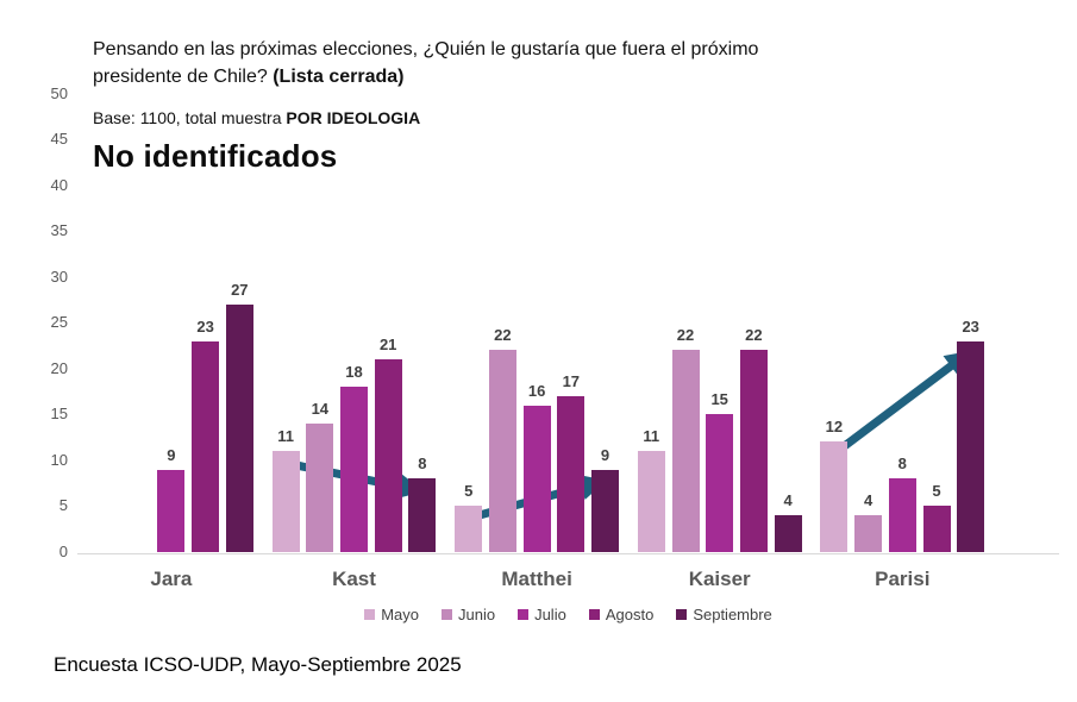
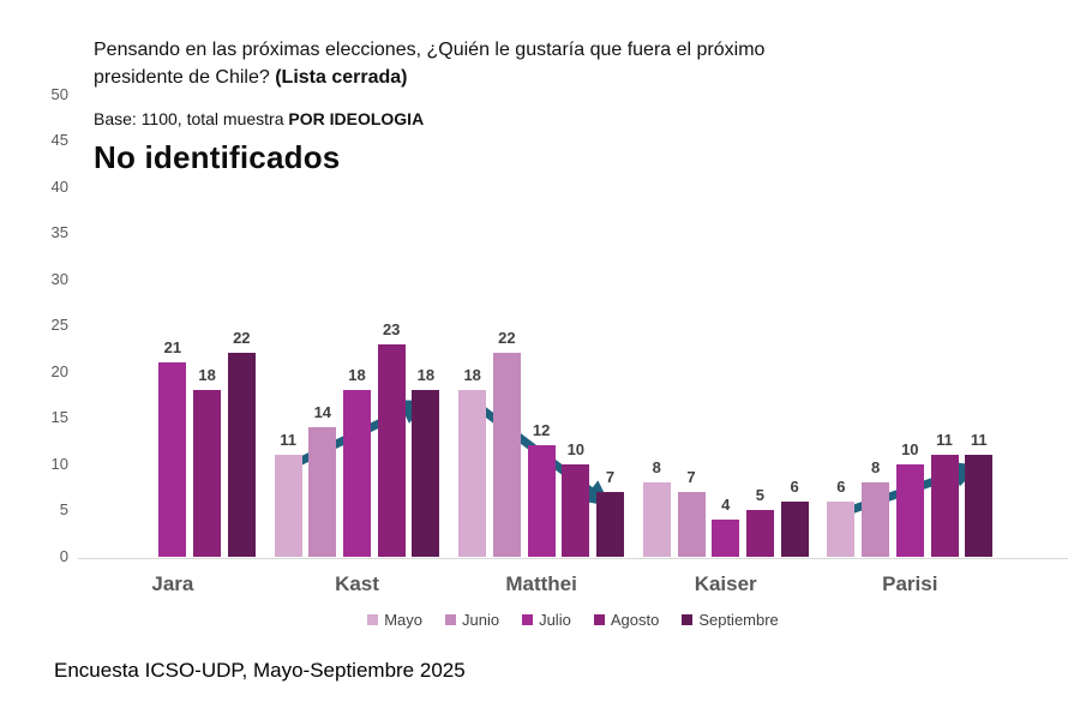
Julio/Jara: 9 -> 21
Agosto/Jara: 23 -> 18
Septiembre/Jara: 27 -> 22
Agosto/Kast: 21 -> 23
Septiembre/Kast: 8 -> 18
Mayo/Matthei: 5 -> 18
Julio/Matthei: 16 -> 12
Agosto/Matthei: 17 -> 10
Septiembre/Matthei: 9 -> 7
Mayo/Kaiser: 11 -> 8
Junio/Kaiser: 22 -> 7
Julio/Kaiser: 15 -> 4
Agosto/Kaiser: 22 -> 5
Septiembre/Kaiser: 4 -> 6
Mayo/Parisi: 12 -> 6
Junio/Parisi: 4 -> 8
Julio/Parisi: 8 -> 10
Agosto/Parisi: 5 -> 11
Septiembre/Parisi: 23 -> 11
